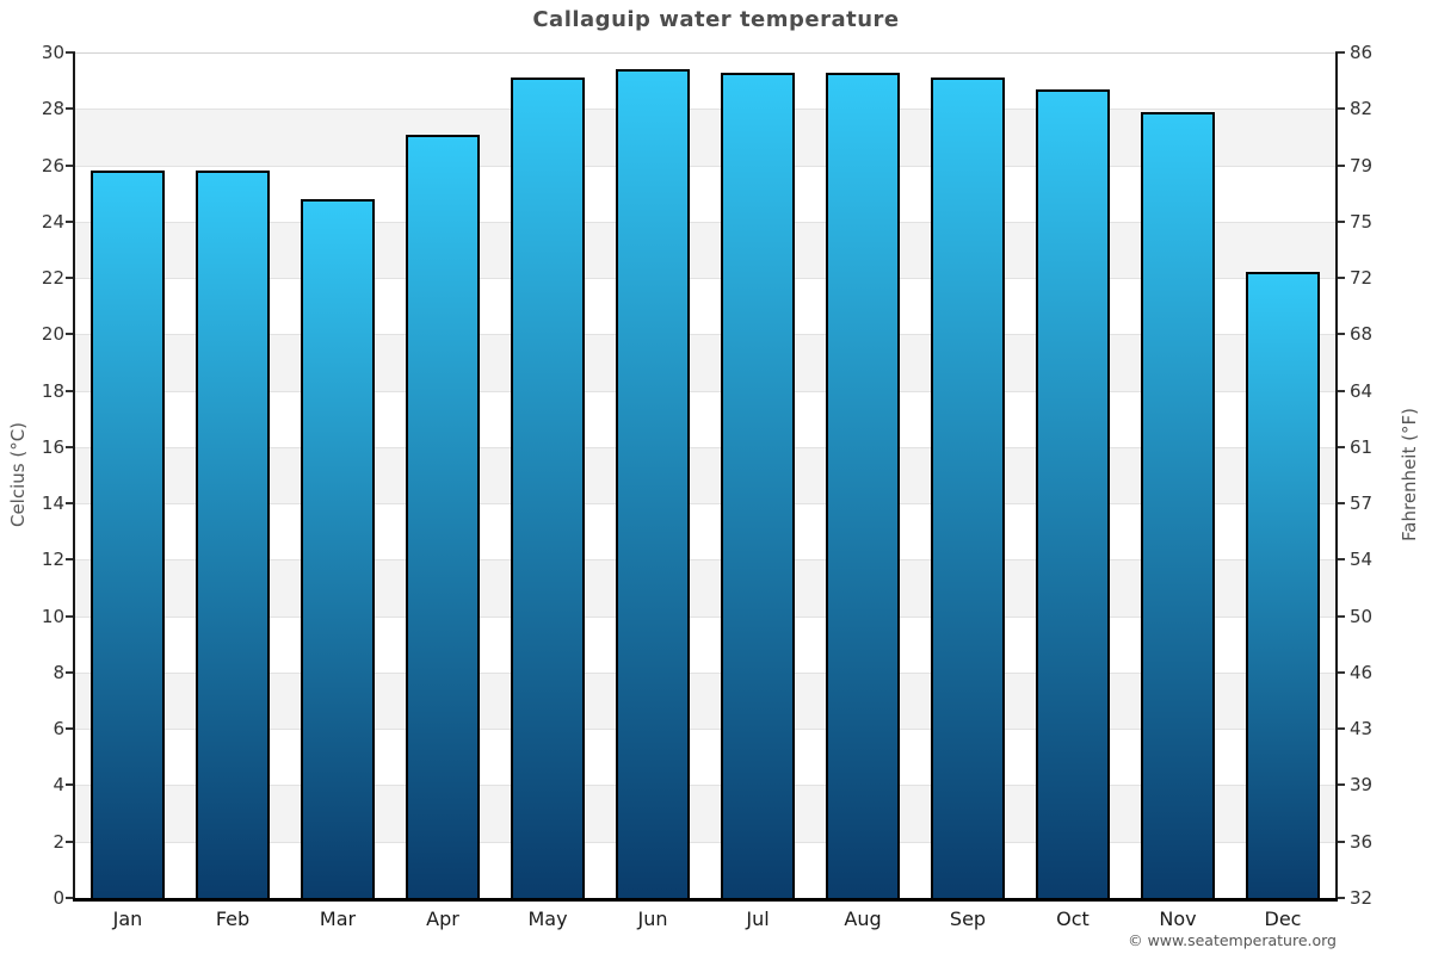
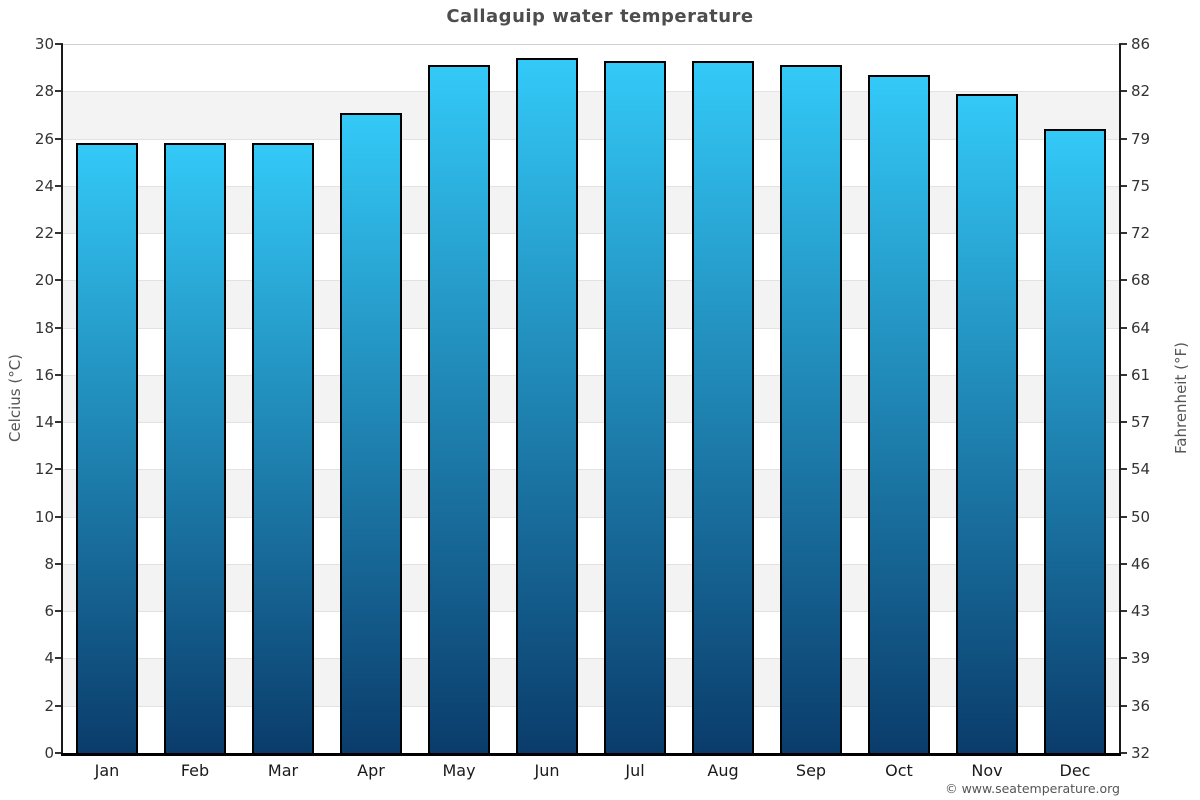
Mar: 24.8 -> 25.8
Dec: 22.2 -> 26.4
